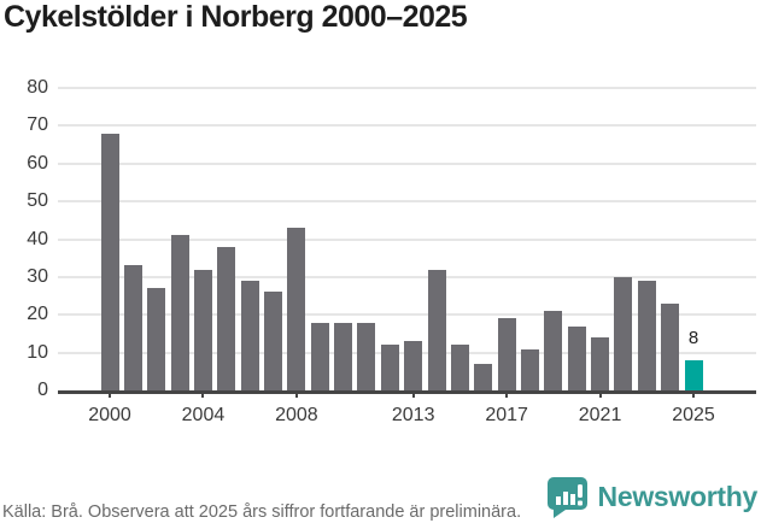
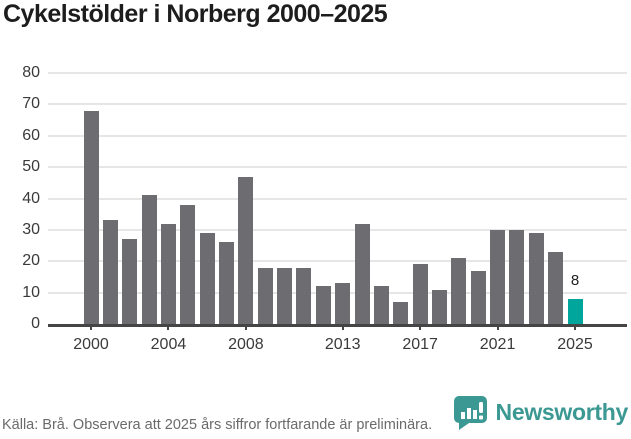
2008: 43 -> 47
2021: 14 -> 30
